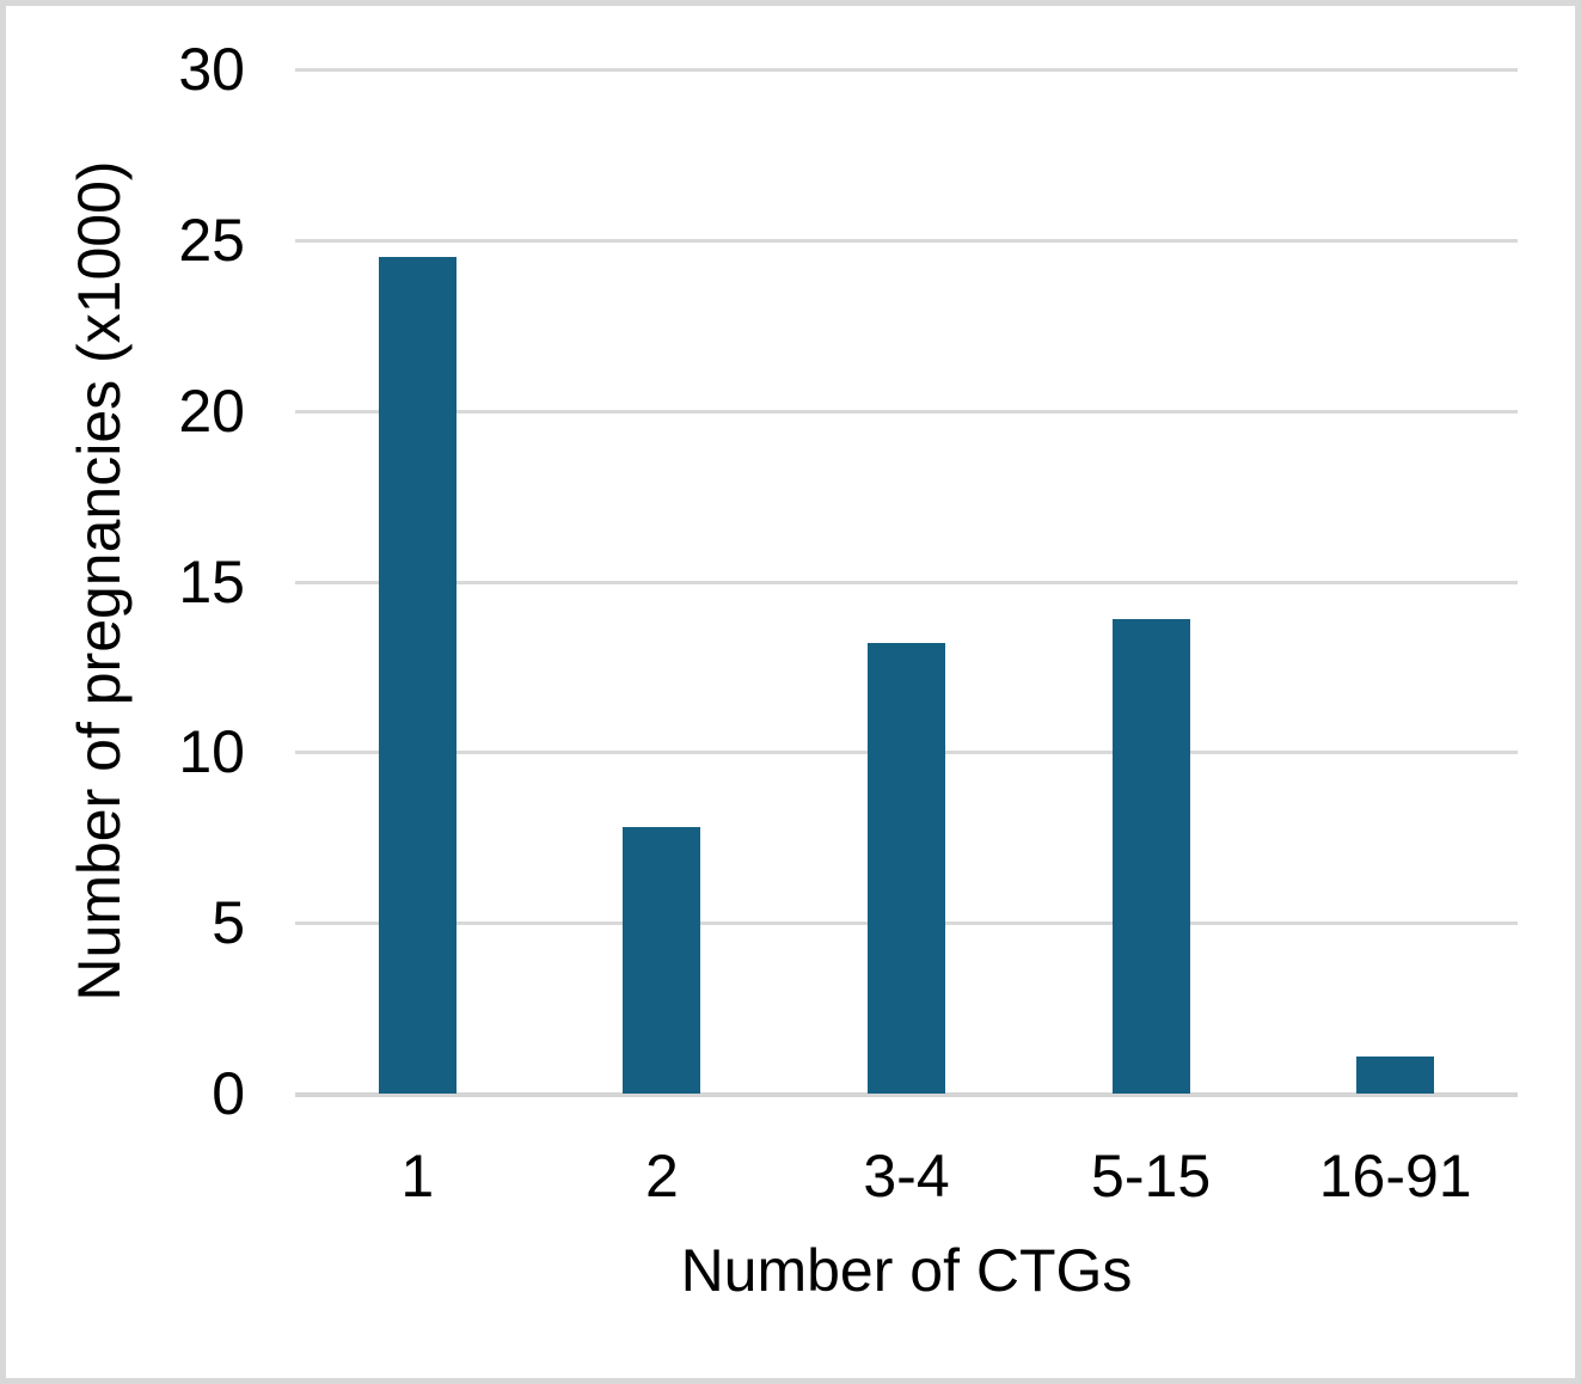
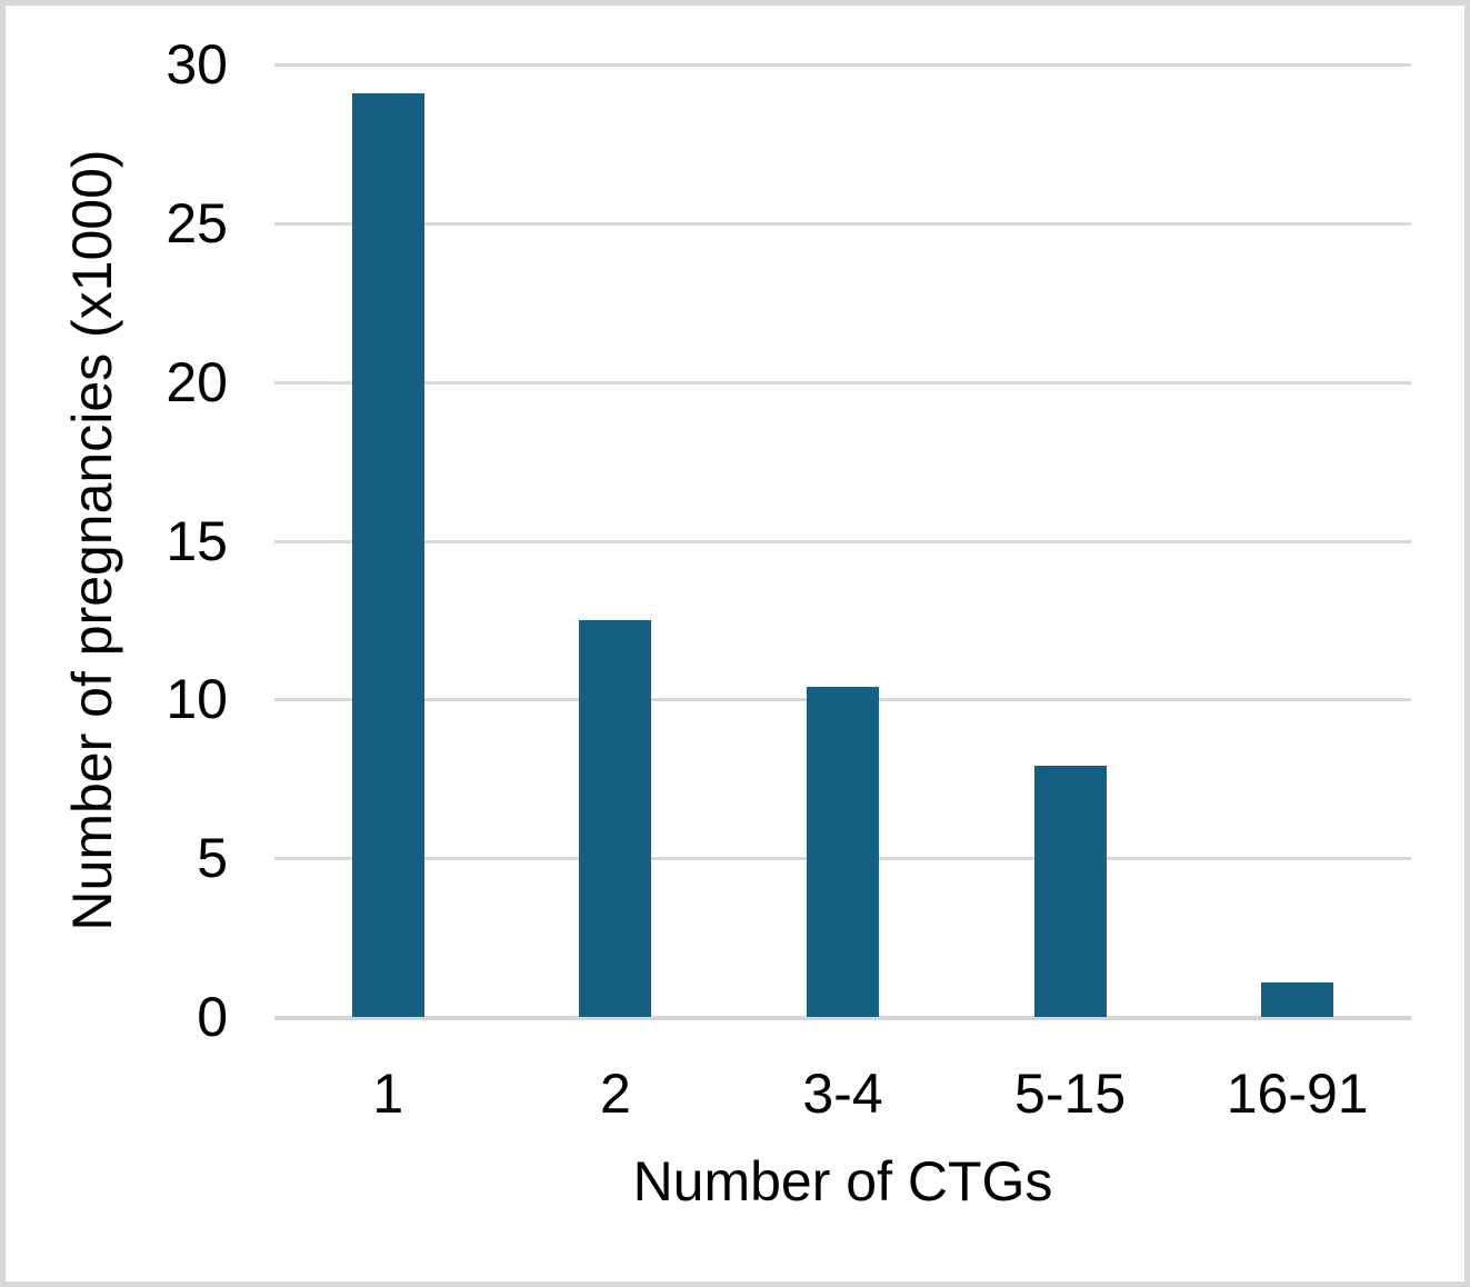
1: 24.5 -> 29.1
2: 7.8 -> 12.5
3-4: 13.2 -> 10.4
5-15: 13.9 -> 7.9
